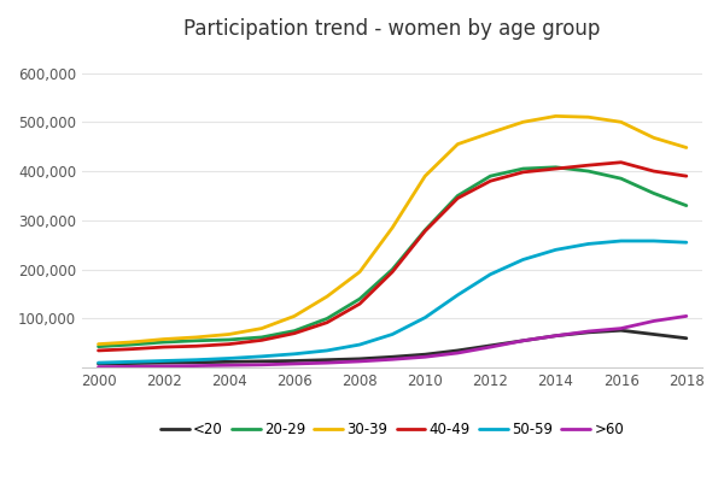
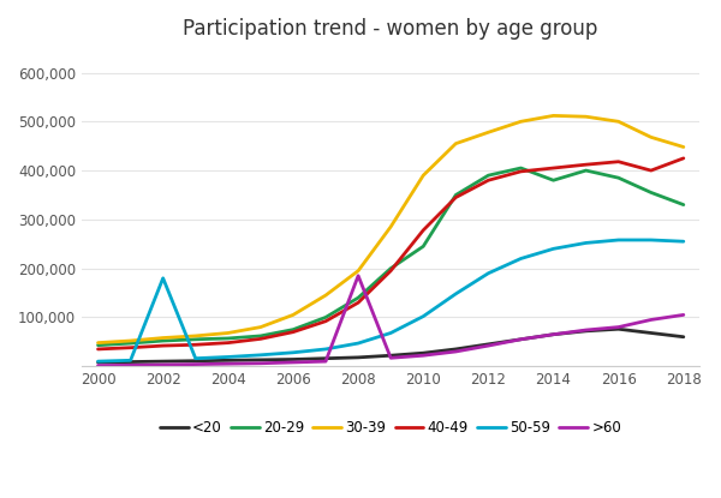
50-59/2002: 14,000 -> 180,000
>60/2008: 13,000 -> 185,000
20-29/2010: 280,000 -> 245,000
20-29/2014: 408,000 -> 380,000
40-49/2018: 390,000 -> 425,000
